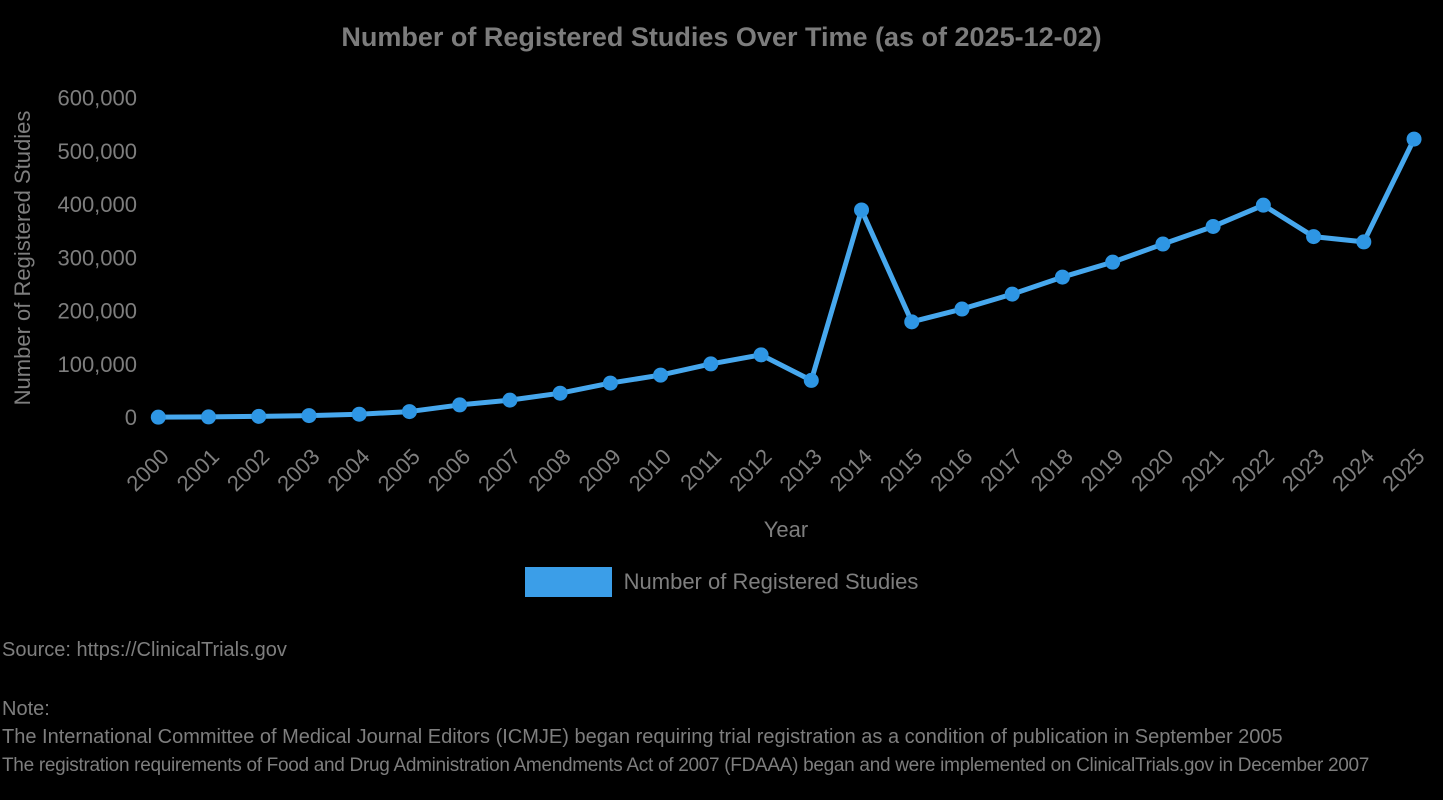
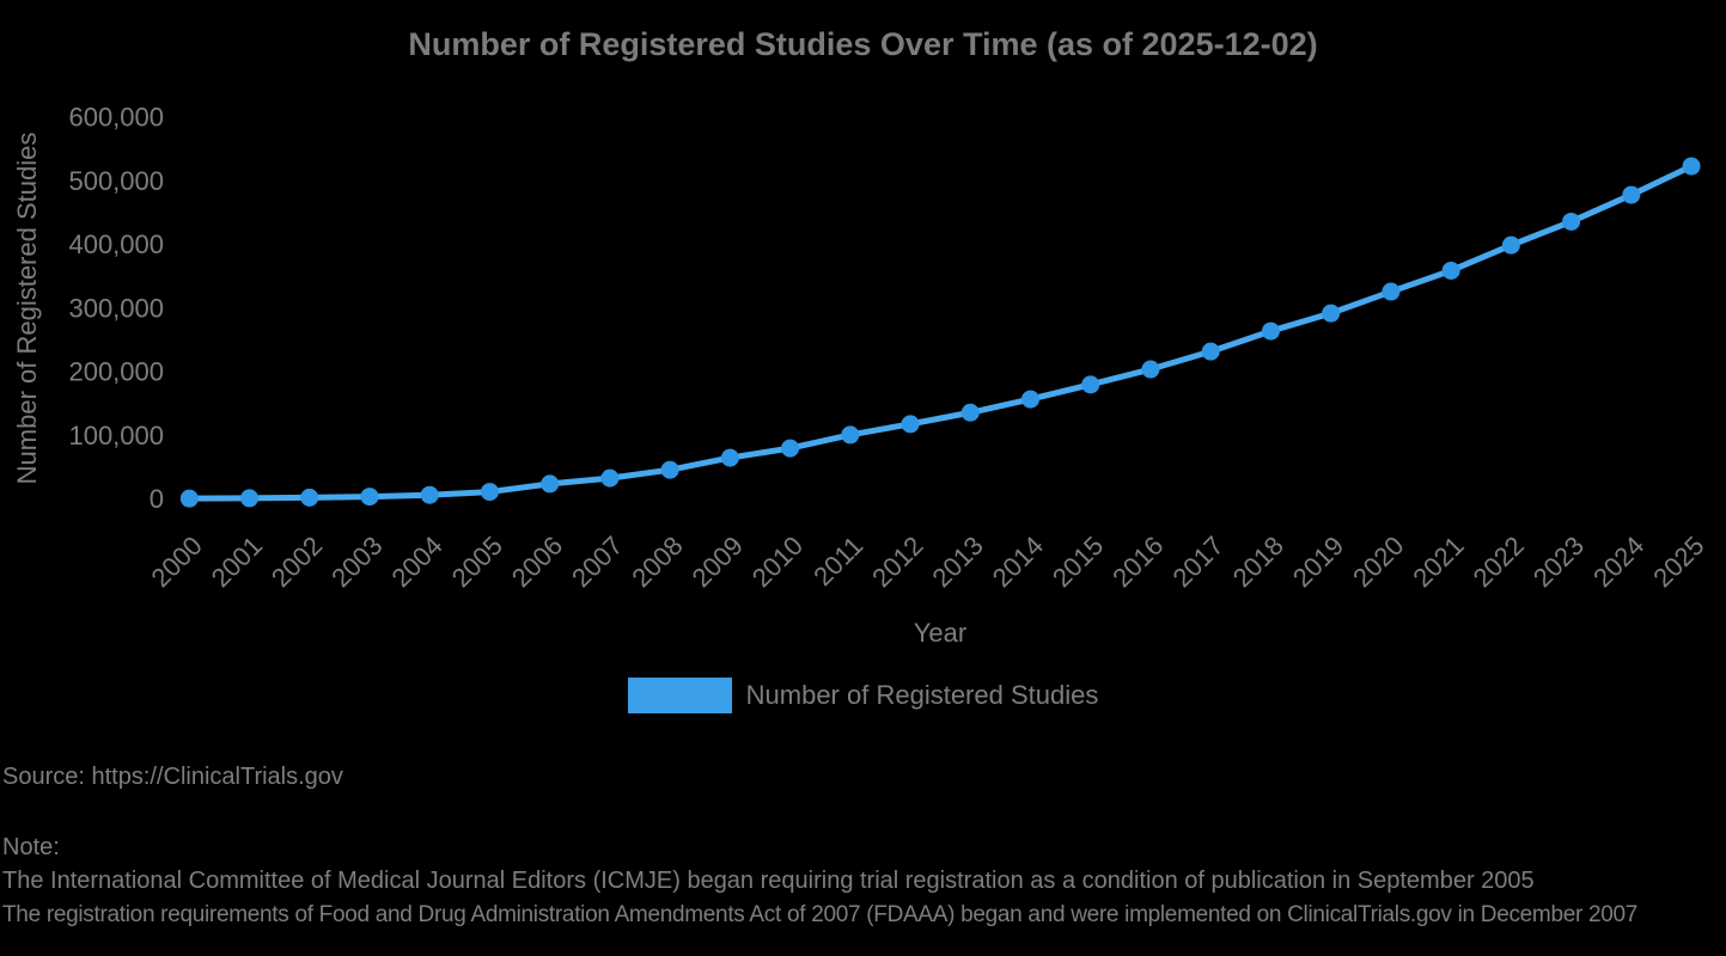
2013: 70000 -> 140000
2014: 390000 -> 160000
2023: 340000 -> 440000
2024: 330000 -> 480000
